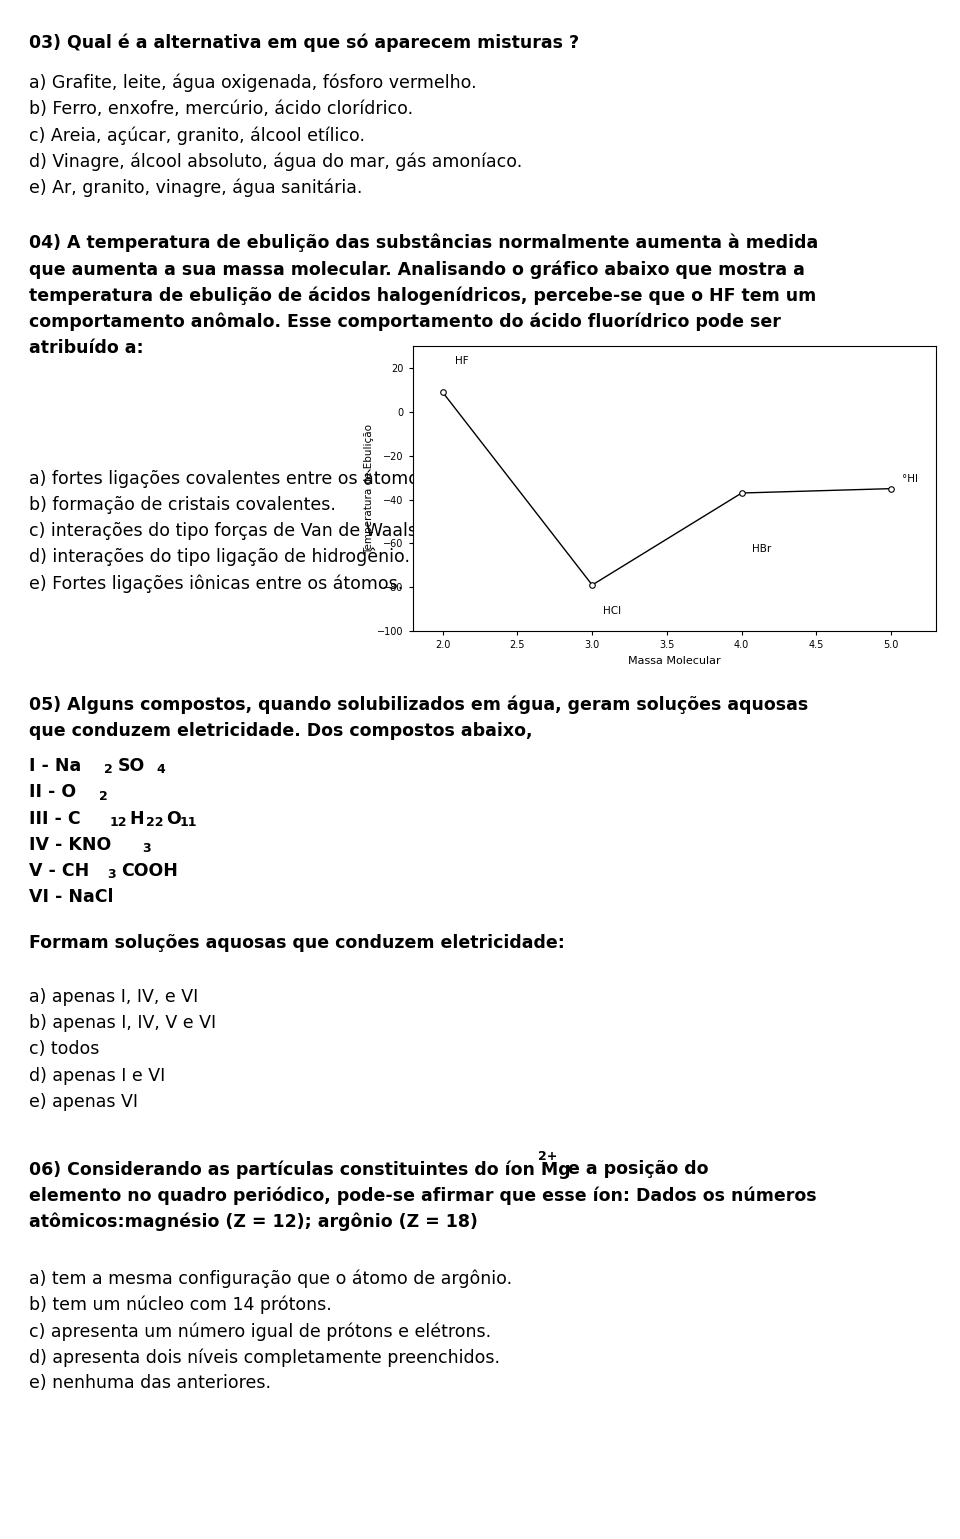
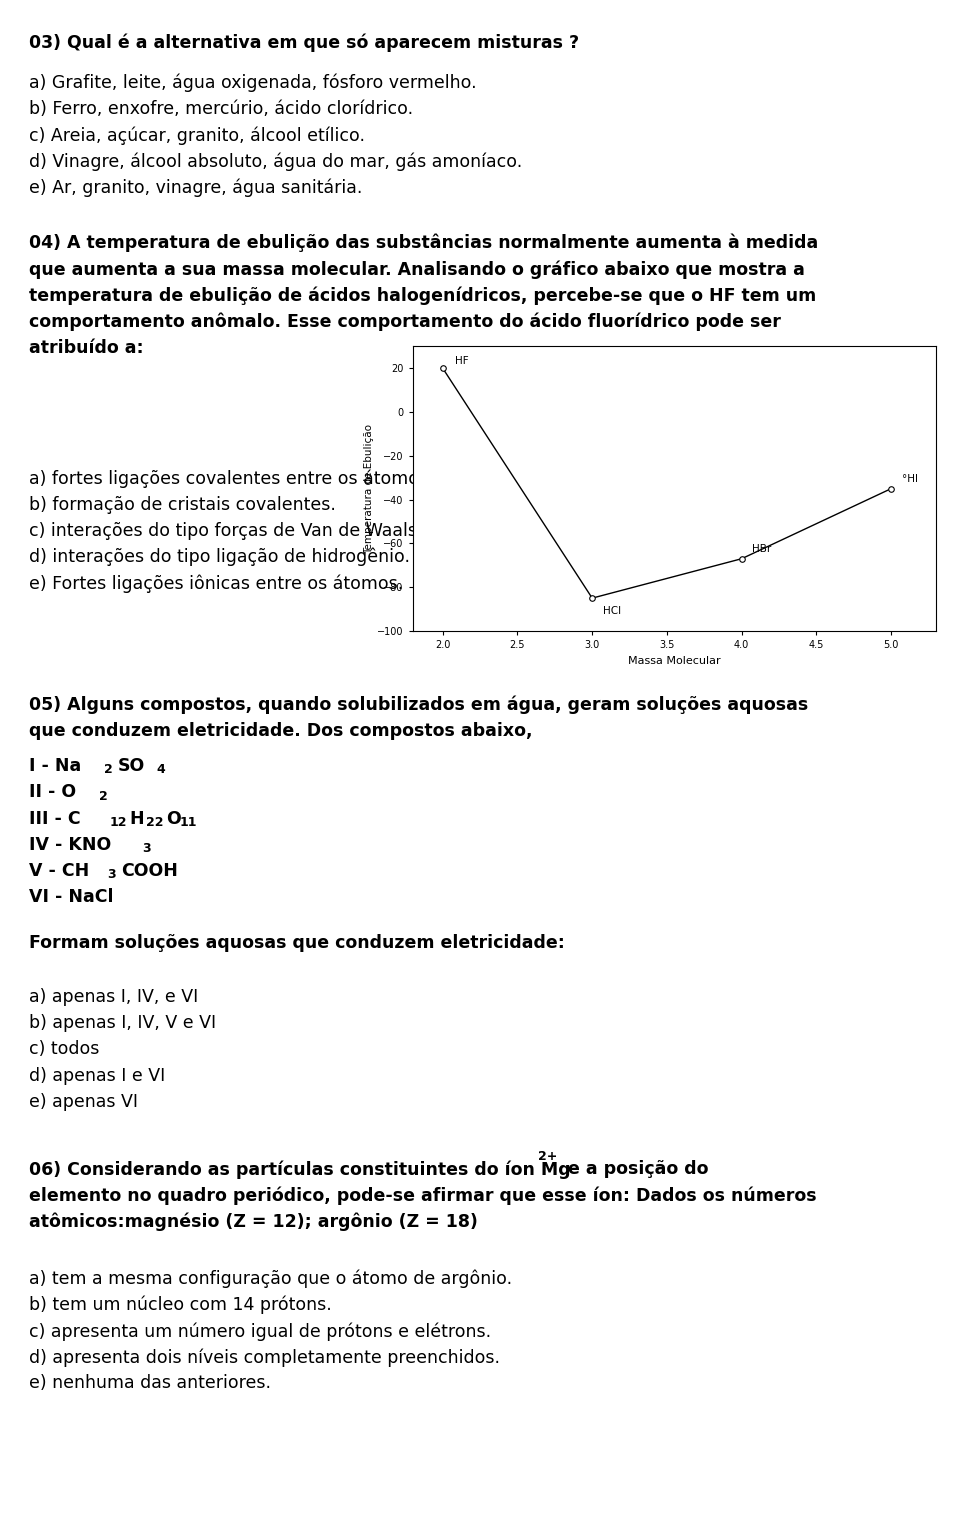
2.0: 9 -> 20
3.0: -79 -> -85
4.0: -37 -> -67
